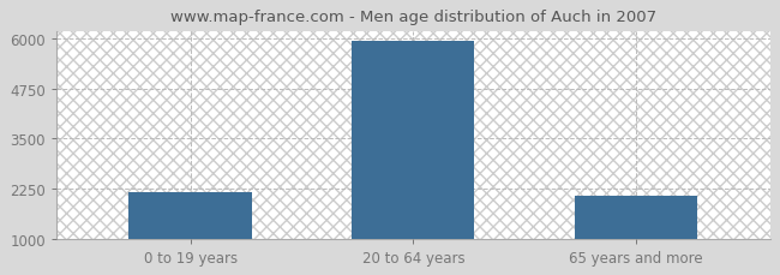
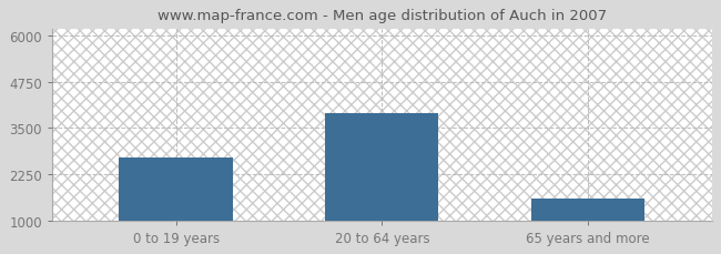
0 to 19 years: 2150 -> 2700
20 to 64 years: 5950 -> 3900
65 years and more: 2080 -> 1600
